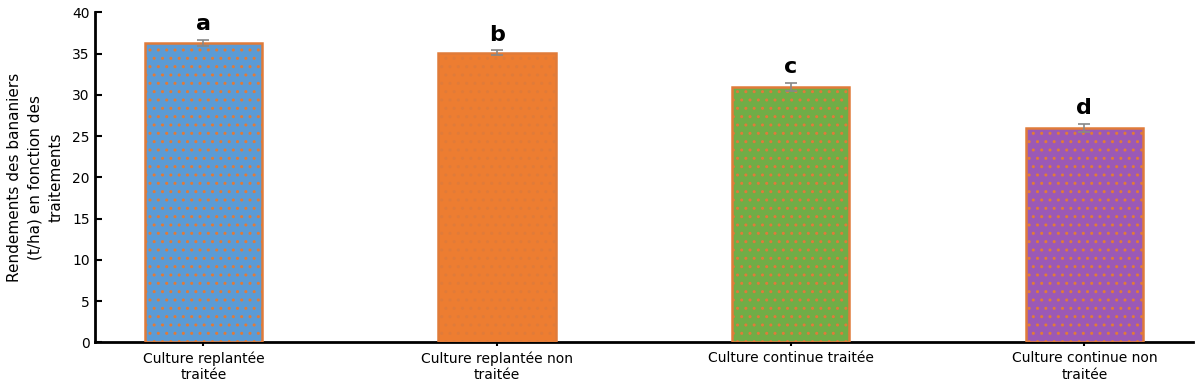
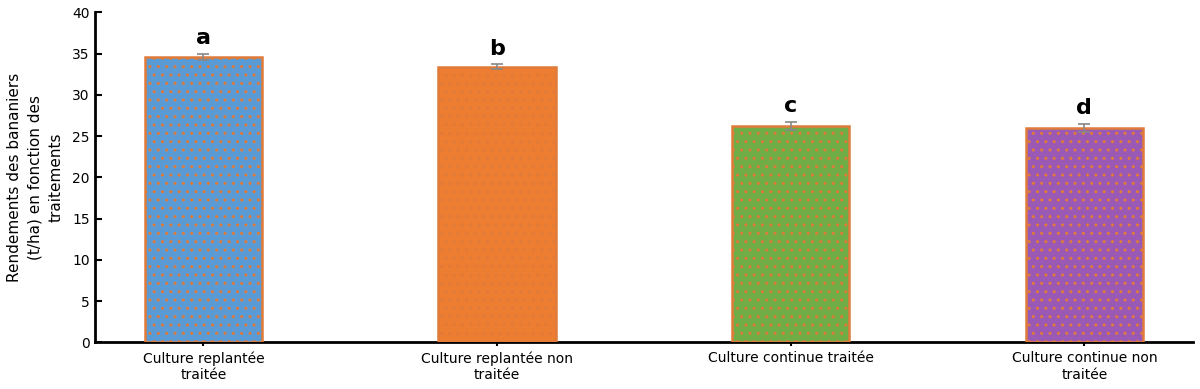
Culture replantée traitée: 36.3 -> 34.6
Culture replantée non traitée: 35.1 -> 33.4
Culture continue traitée: 31.0 -> 26.2
